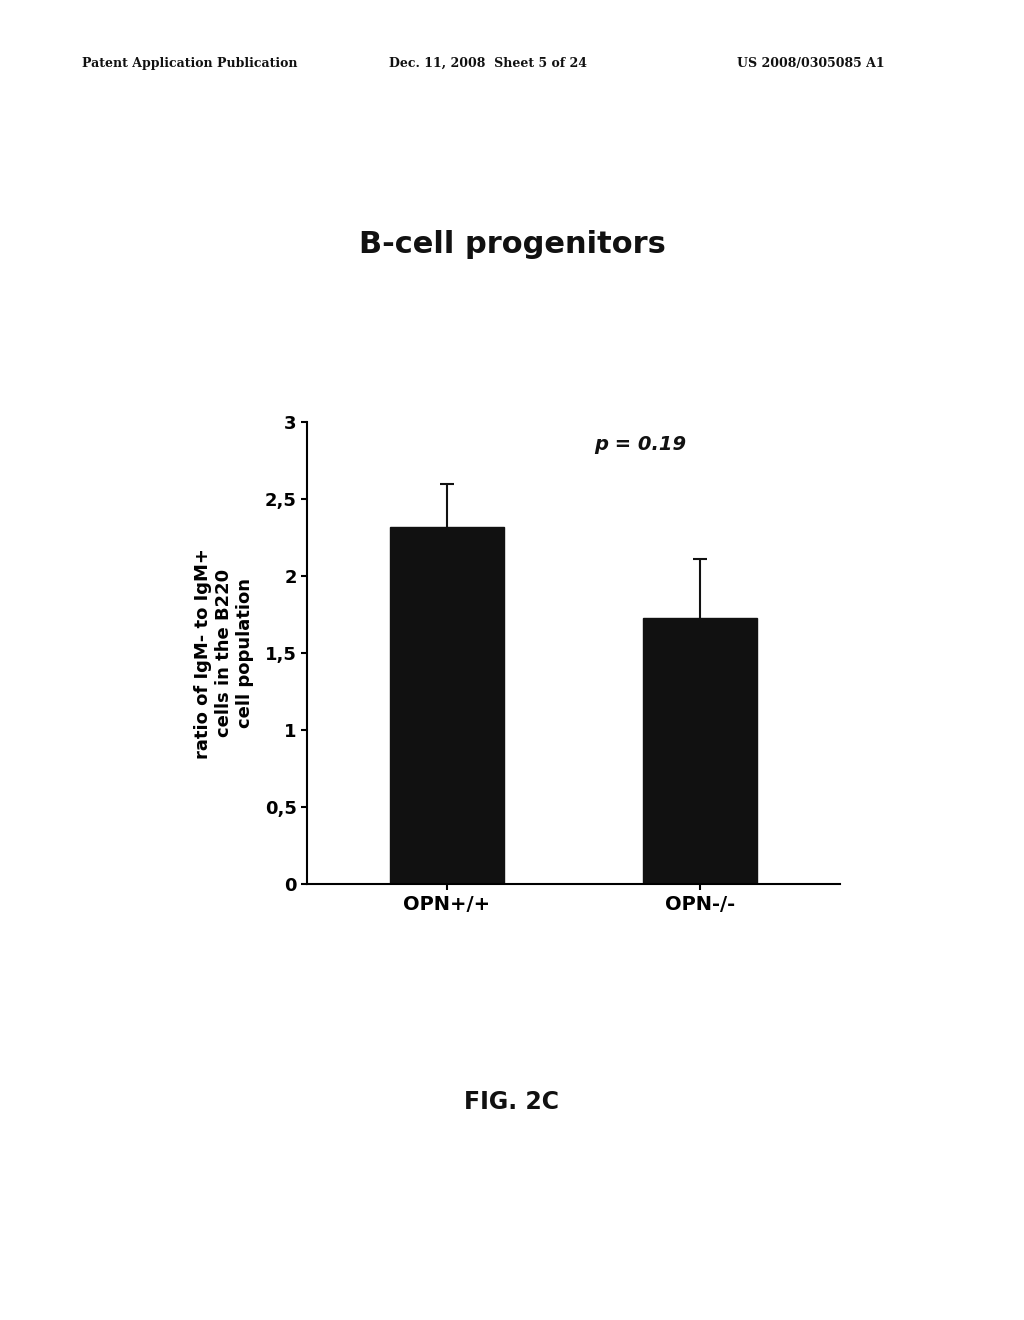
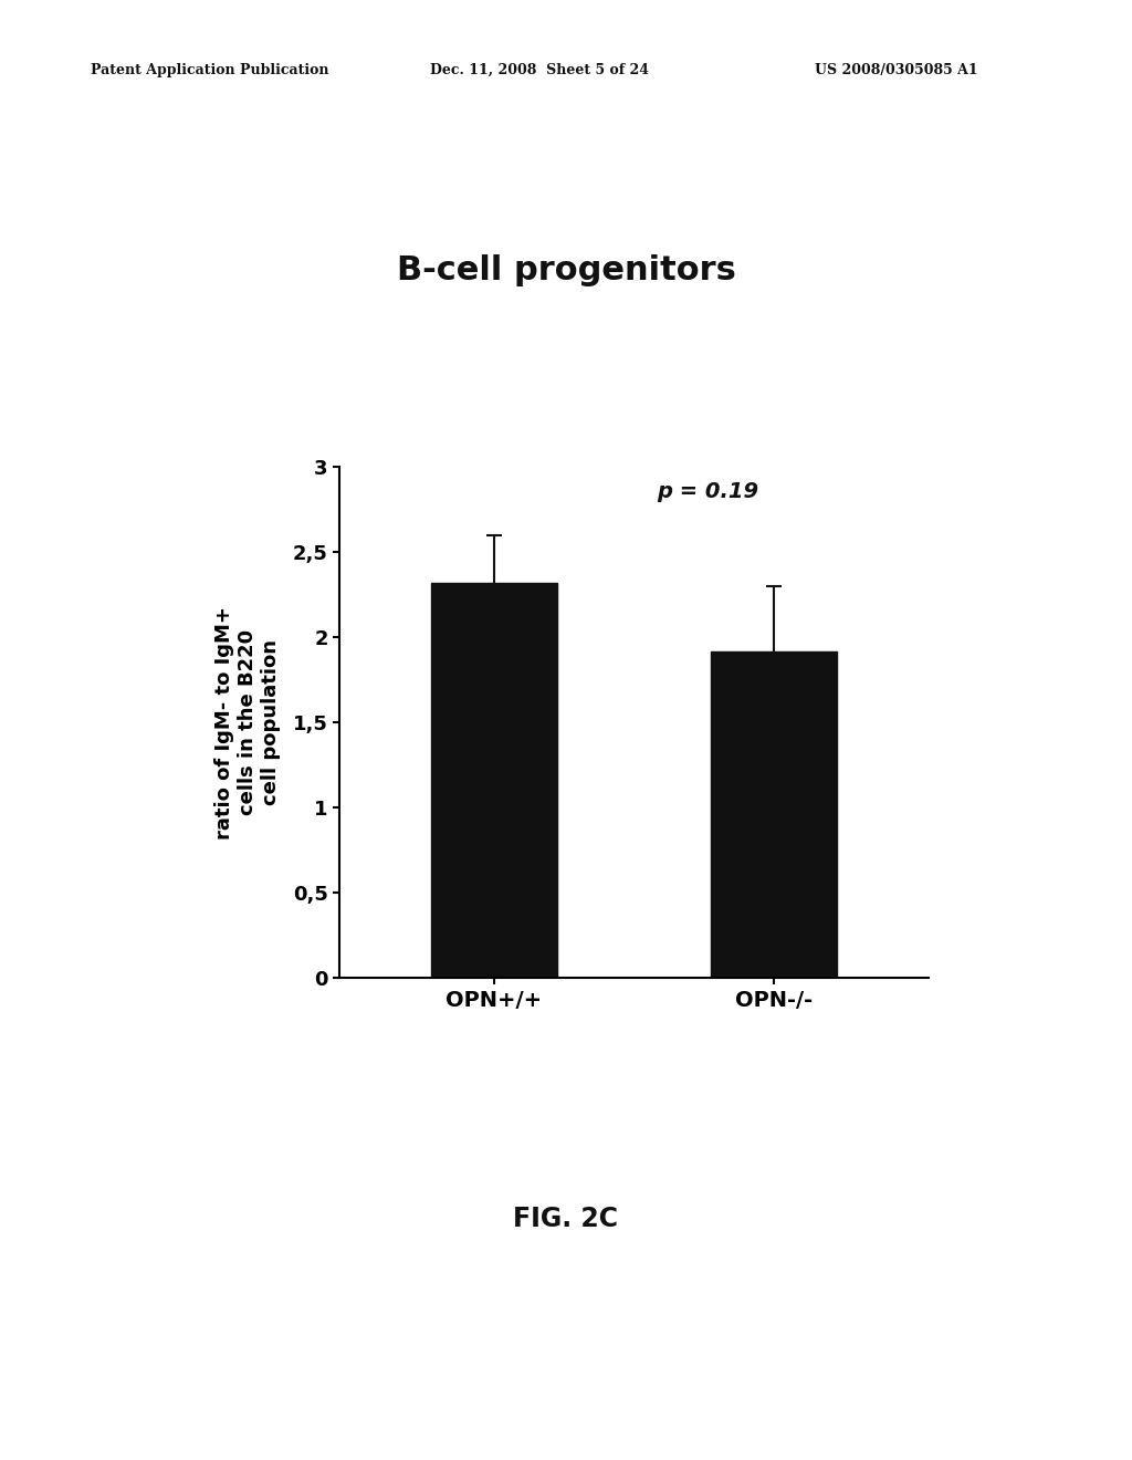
OPN-/-: 1,73 -> 1,92
